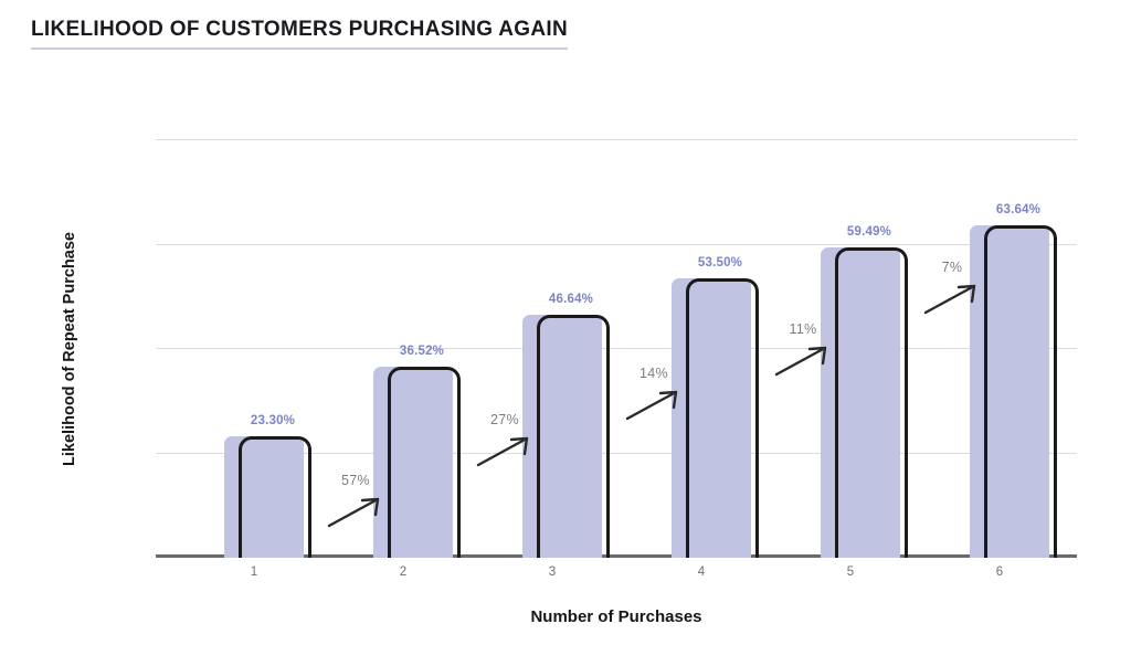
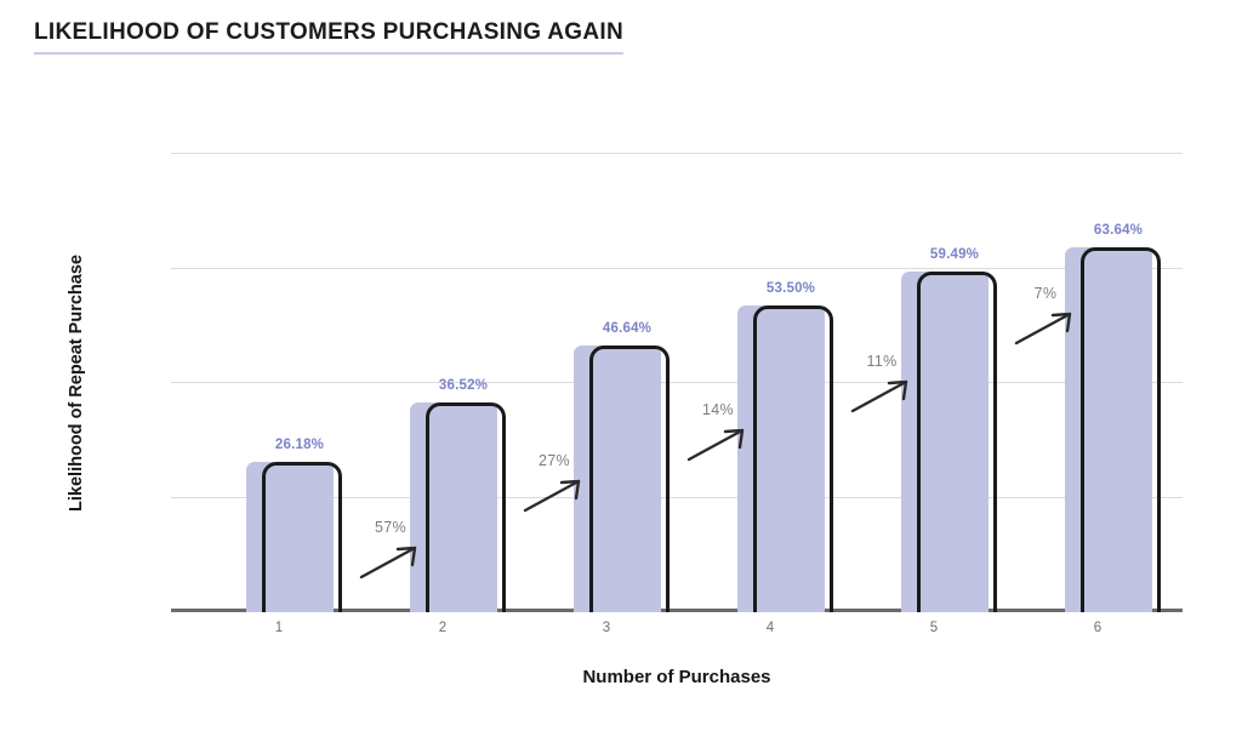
1: 23.30% -> 26.18%
